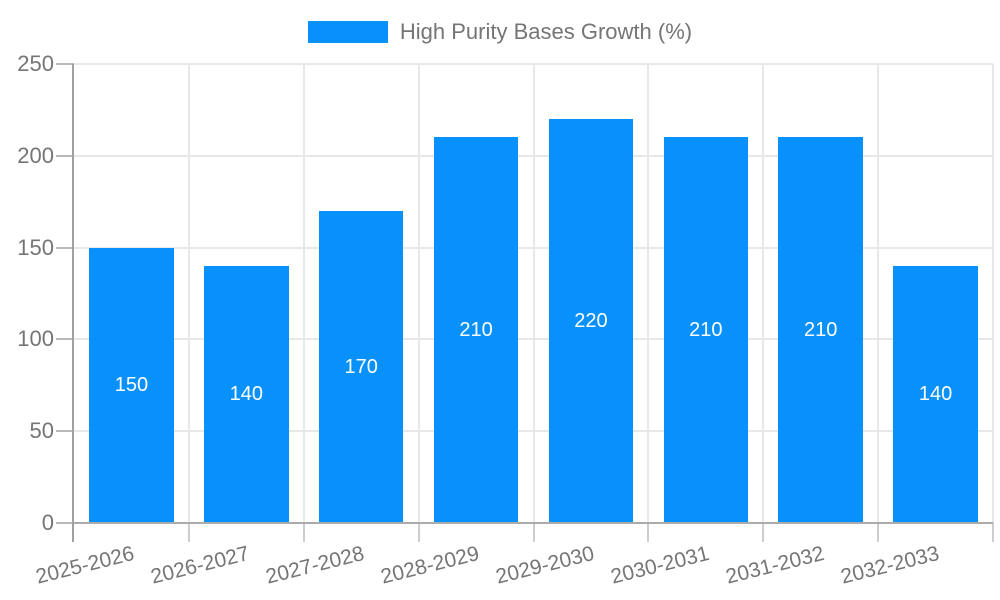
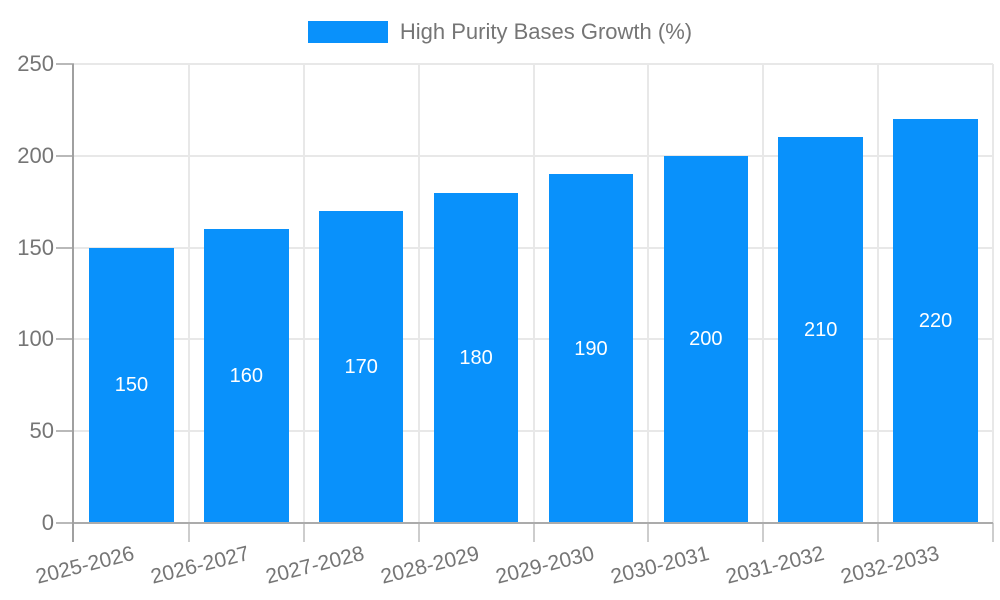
2026-2027: 140 -> 160
2028-2029: 210 -> 180
2029-2030: 220 -> 190
2030-2031: 210 -> 200
2032-2033: 140 -> 220
